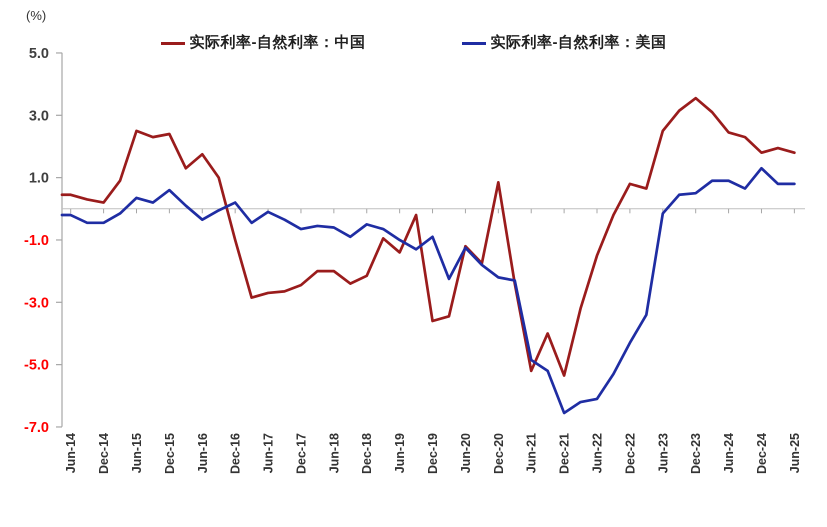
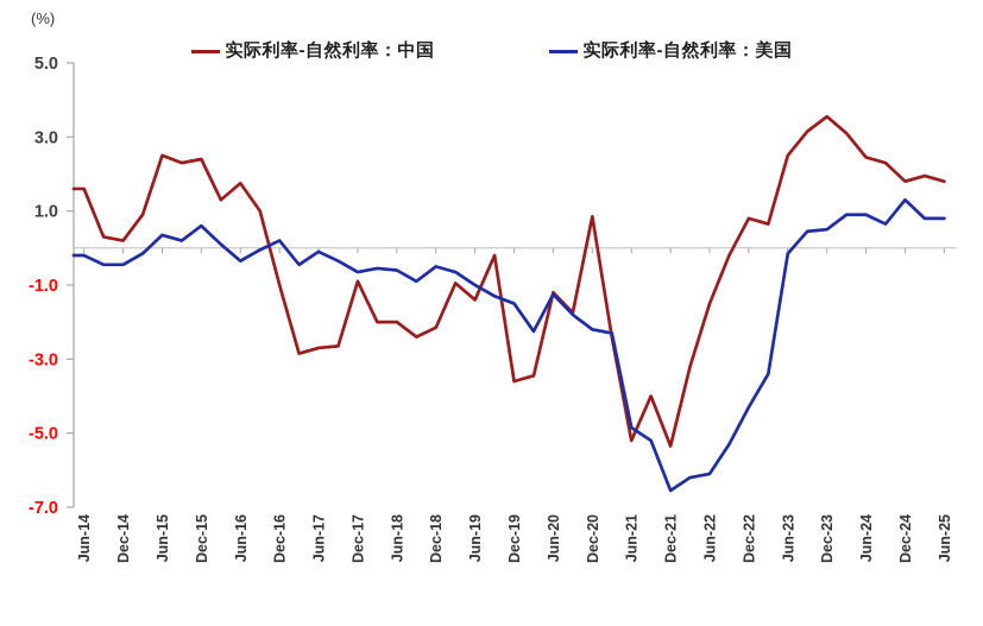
实际利率-自然利率：中国/Jun-14: 0.5 -> 1.6
实际利率-自然利率：中国/Dec-17: -2.5 -> -0.9
实际利率-自然利率：美国/Dec-19: -0.9 -> -1.5
